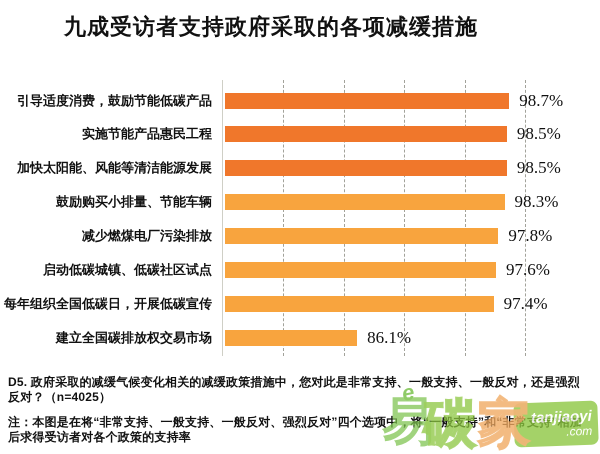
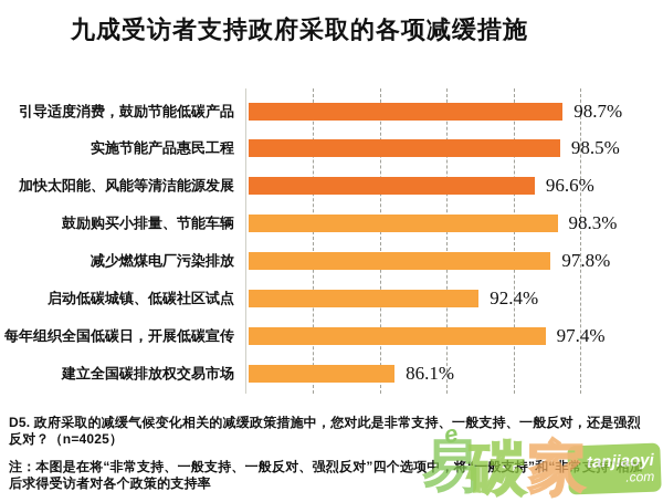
加快太阳能、风能等清洁能源发展: 98.5% -> 96.6%
启动低碳城镇、低碳社区试点: 97.6% -> 92.4%
